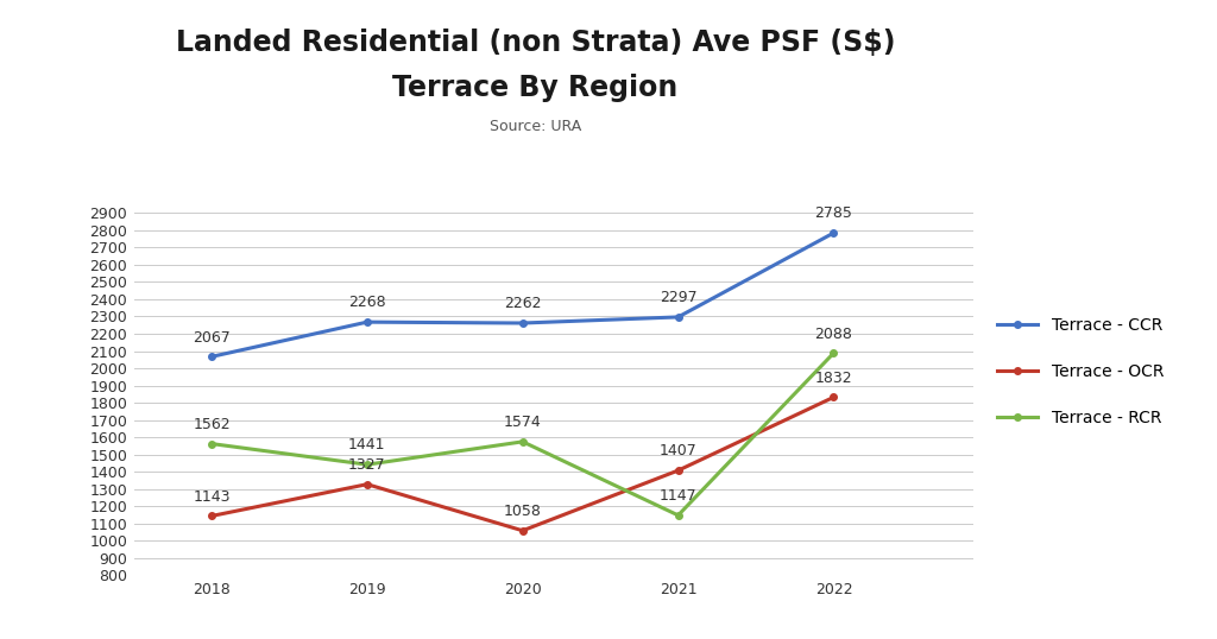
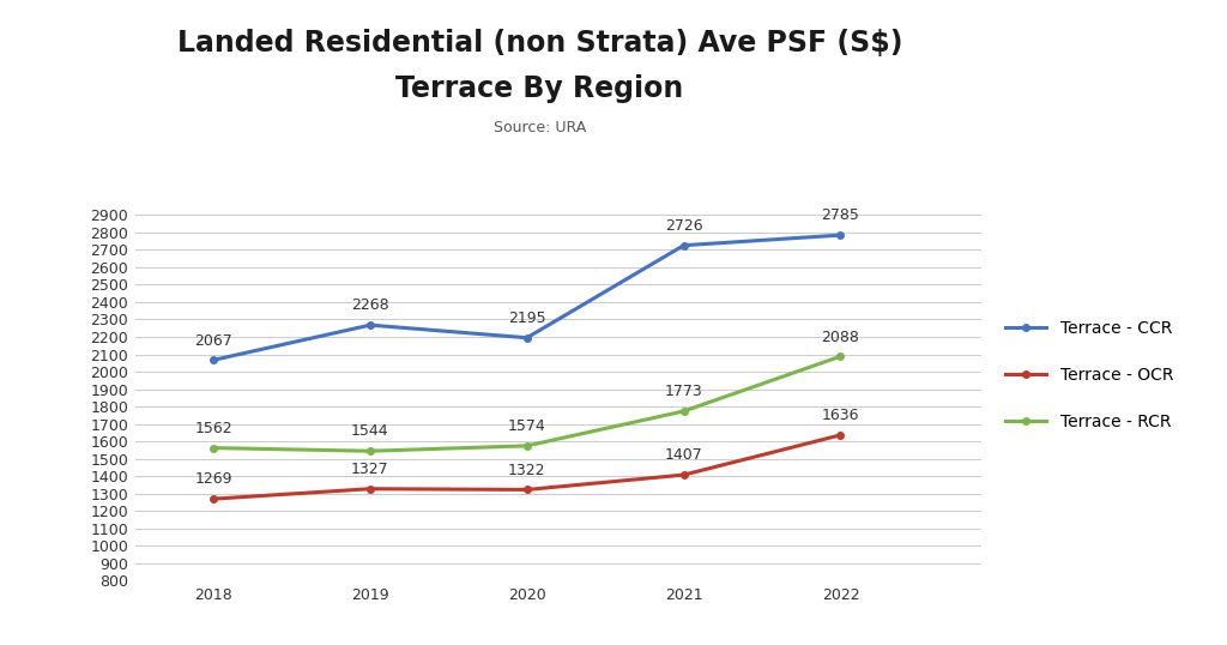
Terrace - OCR/2018: 1143 -> 1269
Terrace - RCR/2019: 1441 -> 1544
Terrace - CCR/2020: 2262 -> 2195
Terrace - OCR/2020: 1058 -> 1322
Terrace - CCR/2021: 2297 -> 2726
Terrace - RCR/2021: 1147 -> 1773
Terrace - OCR/2022: 1832 -> 1636
